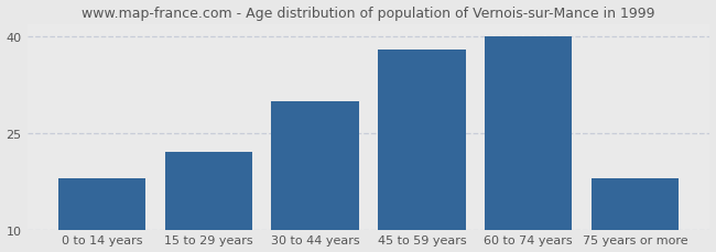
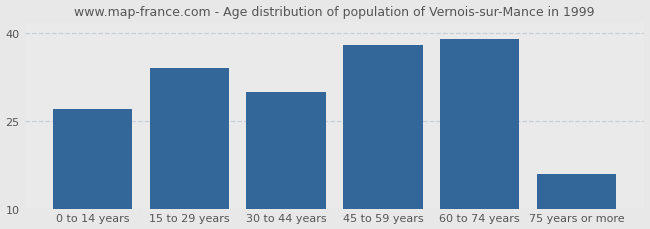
0 to 14 years: 18 -> 27
15 to 29 years: 22 -> 34
60 to 74 years: 40 -> 39
75 years or more: 18 -> 16
